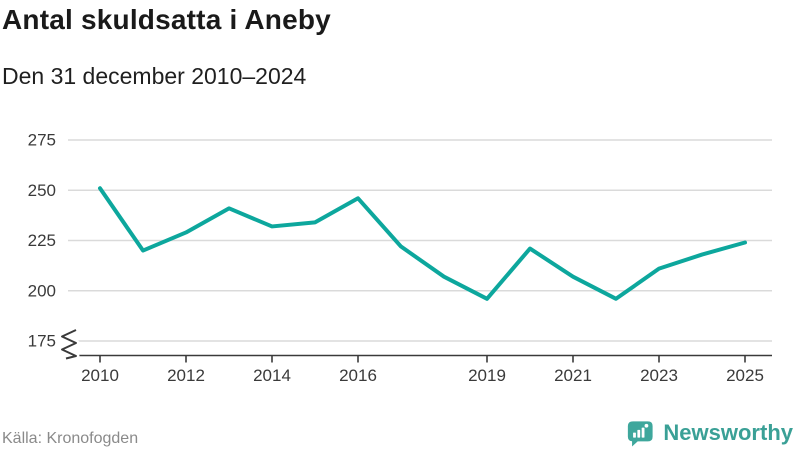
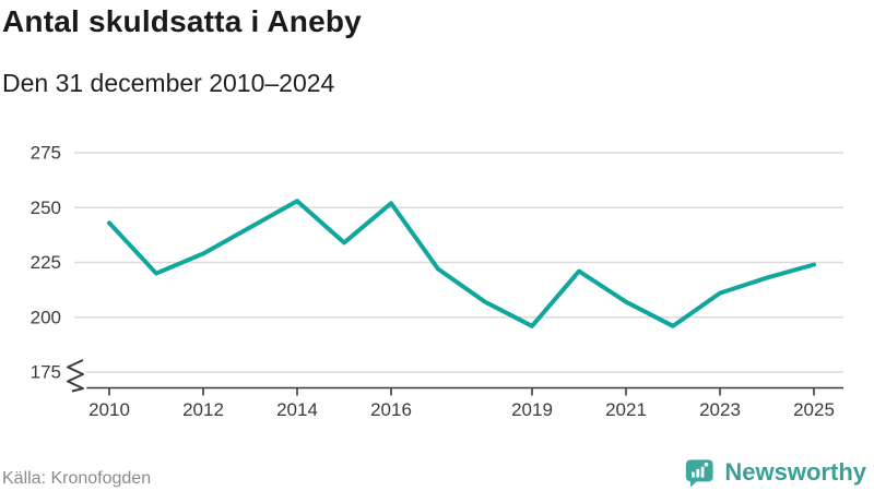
2010: 251 -> 243
2014: 232 -> 253
2016: 246 -> 252
